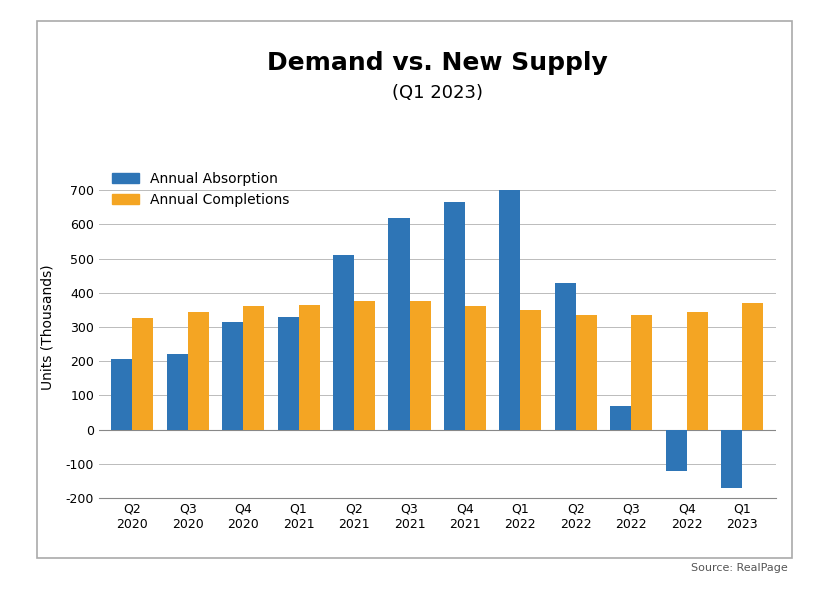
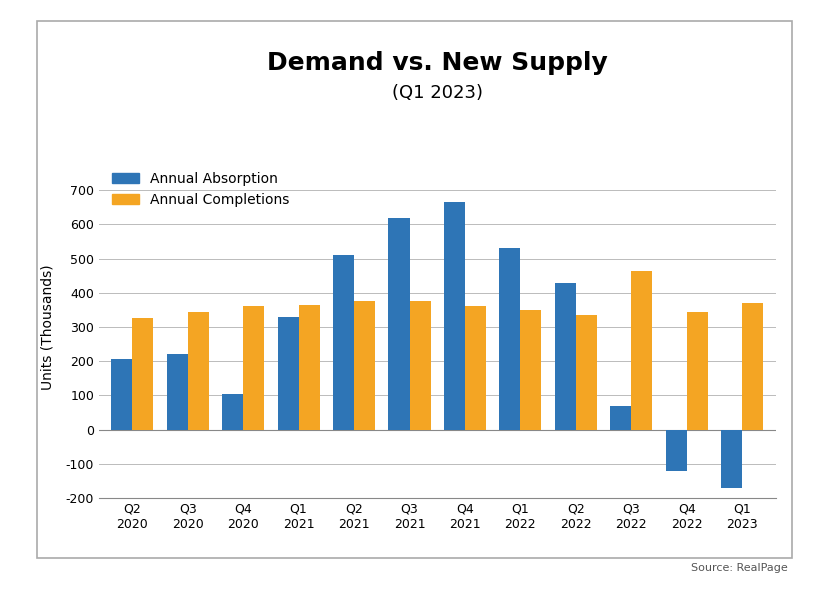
Annual Absorption/Q4 2020: 315 -> 105
Annual Absorption/Q1 2022: 700 -> 530
Annual Completions/Q3 2022: 335 -> 465
